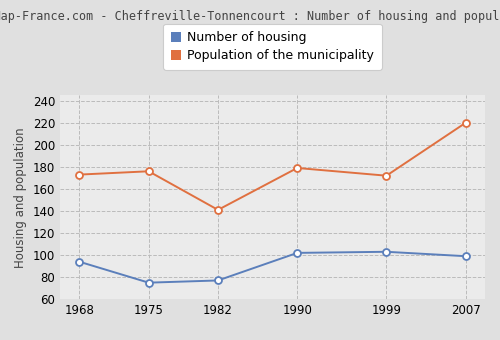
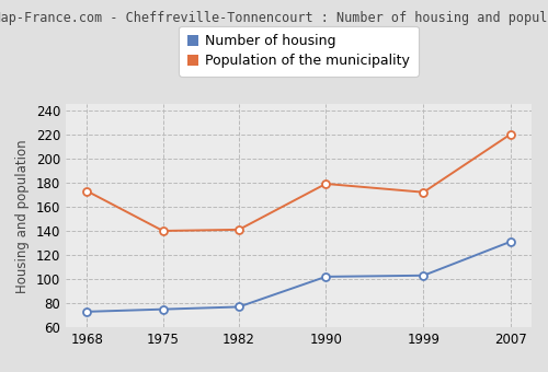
Number of housing/1968: 94 -> 73
Population of the municipality/1975: 176 -> 140
Number of housing/2007: 99 -> 131
